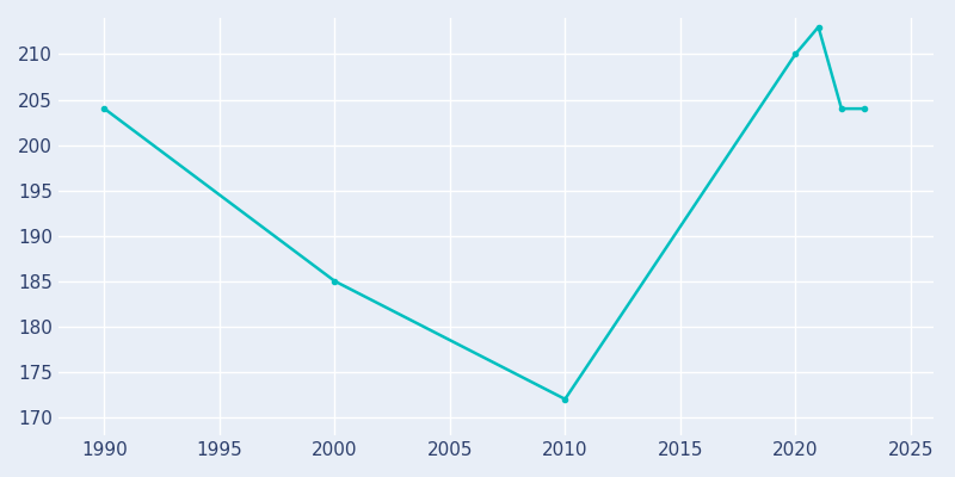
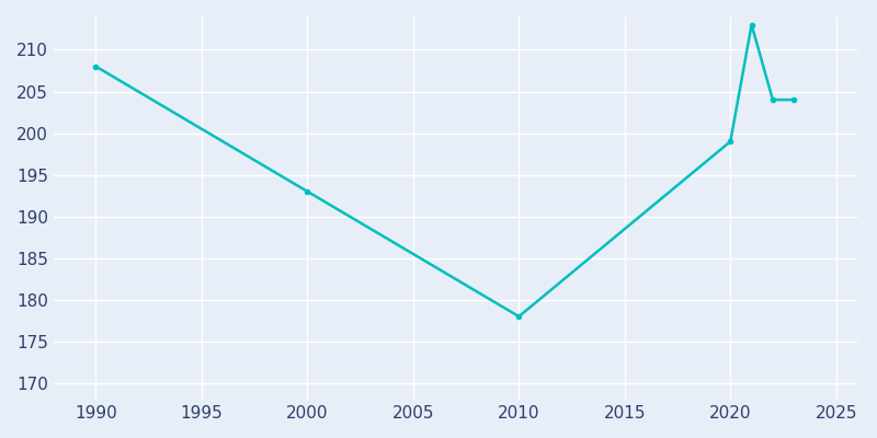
1990: 204 -> 208
2000: 185 -> 193
2010: 172 -> 178
2020: 210 -> 199
